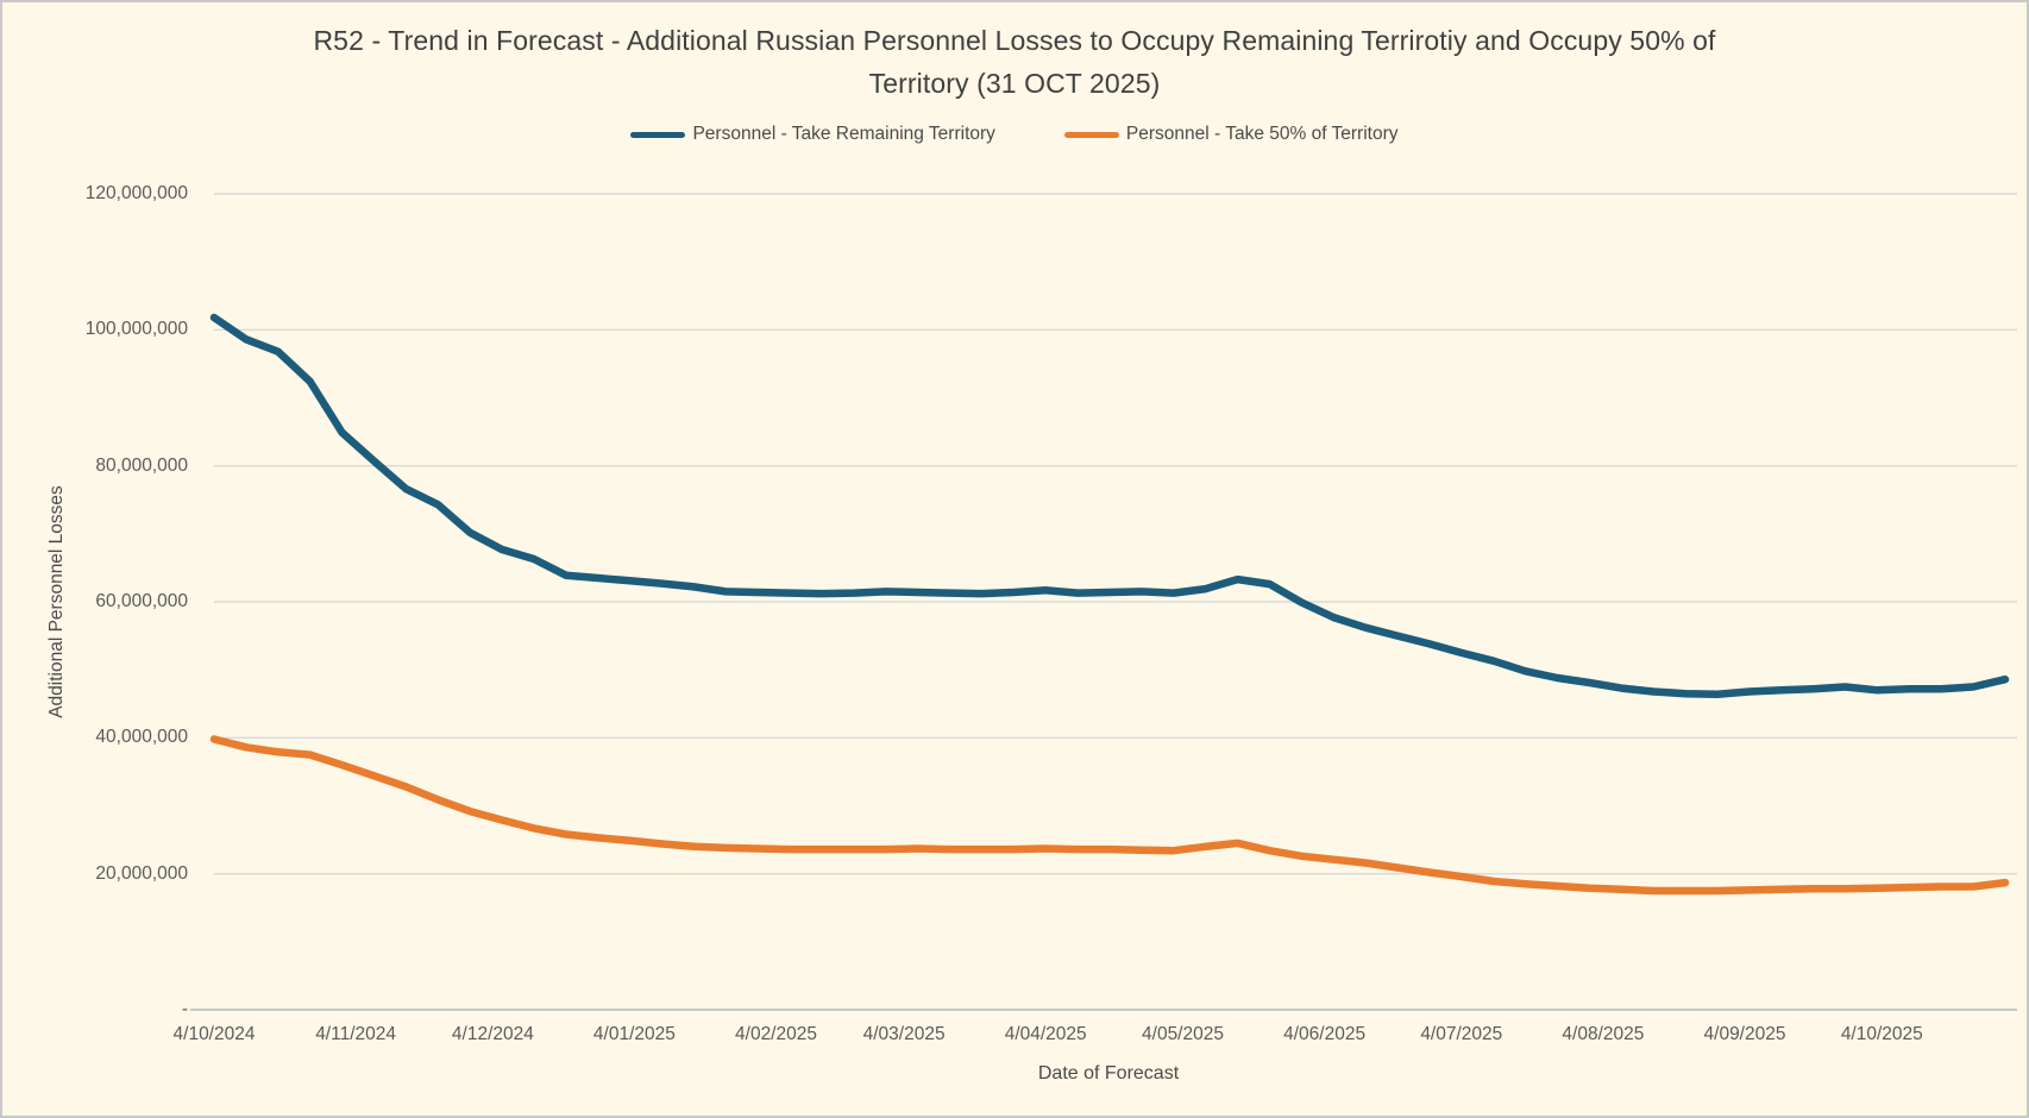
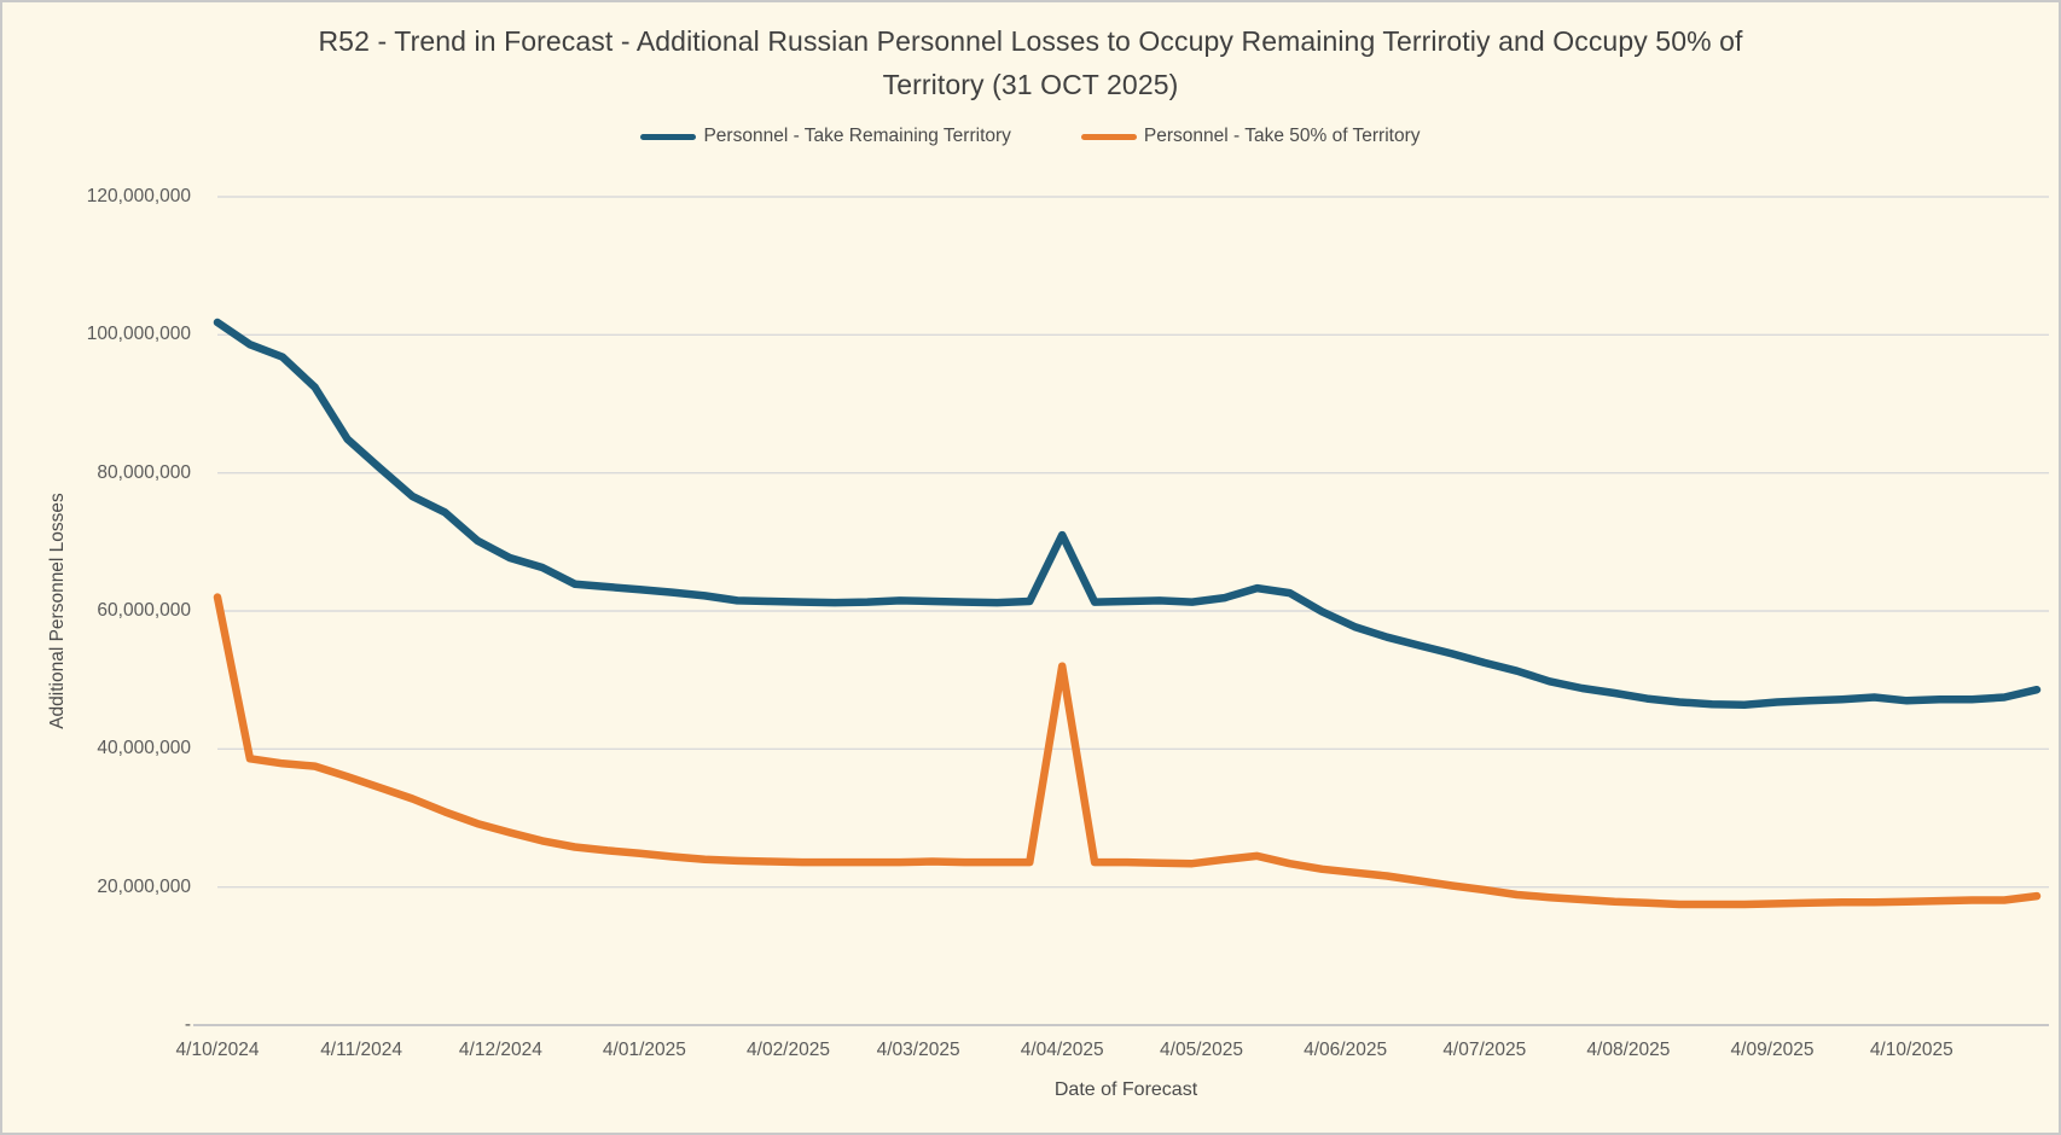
Personnel - Take 50% of Territory/4/10/2024: 40000000 -> 62000000
Personnel - Take Remaining Territory/4/04/2025: 62000000 -> 71000000
Personnel - Take 50% of Territory/4/04/2025: 24000000 -> 52000000
